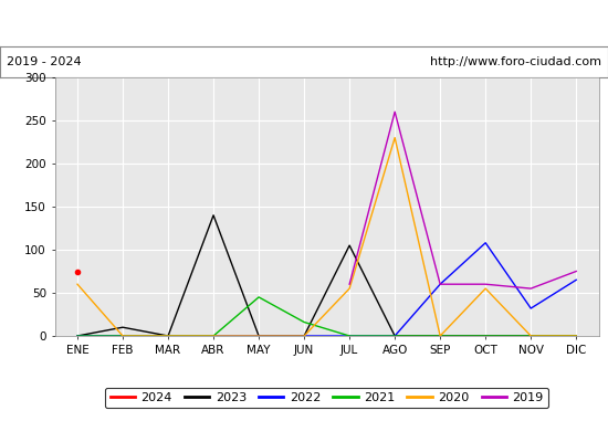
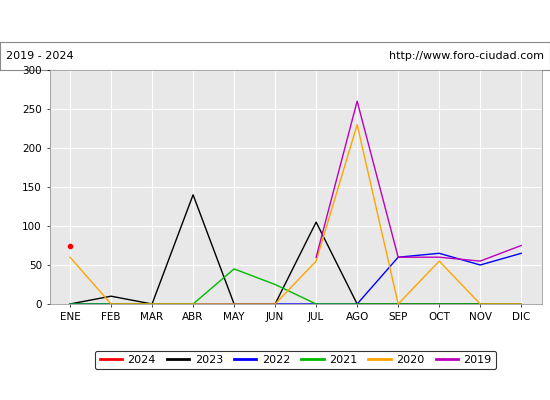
2021/JUN: 16 -> 25
2022/OCT: 108 -> 65
2022/NOV: 32 -> 50
